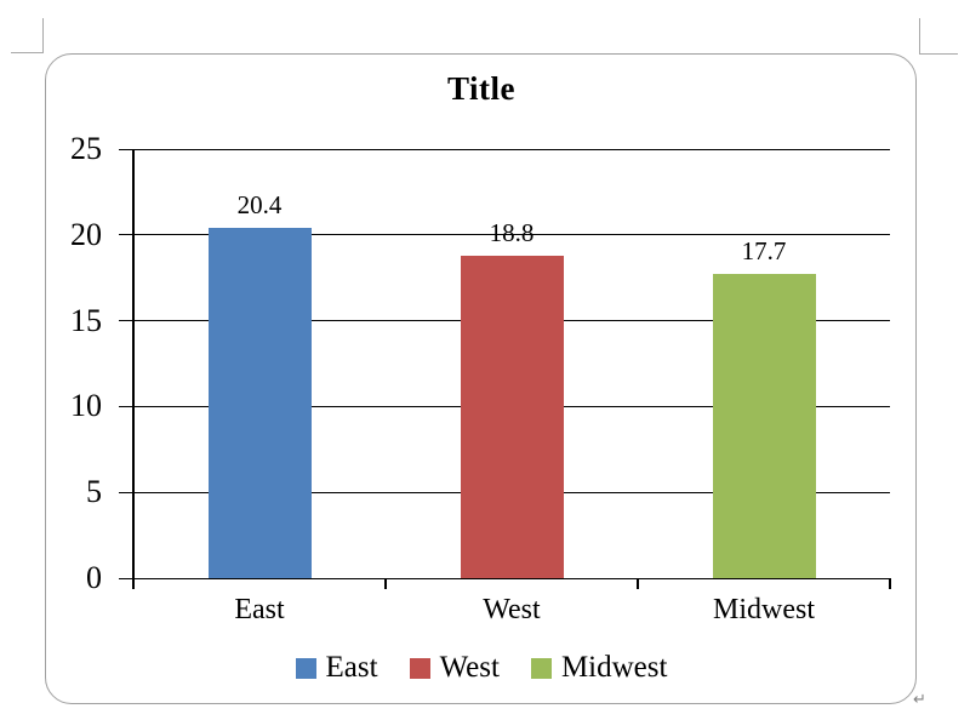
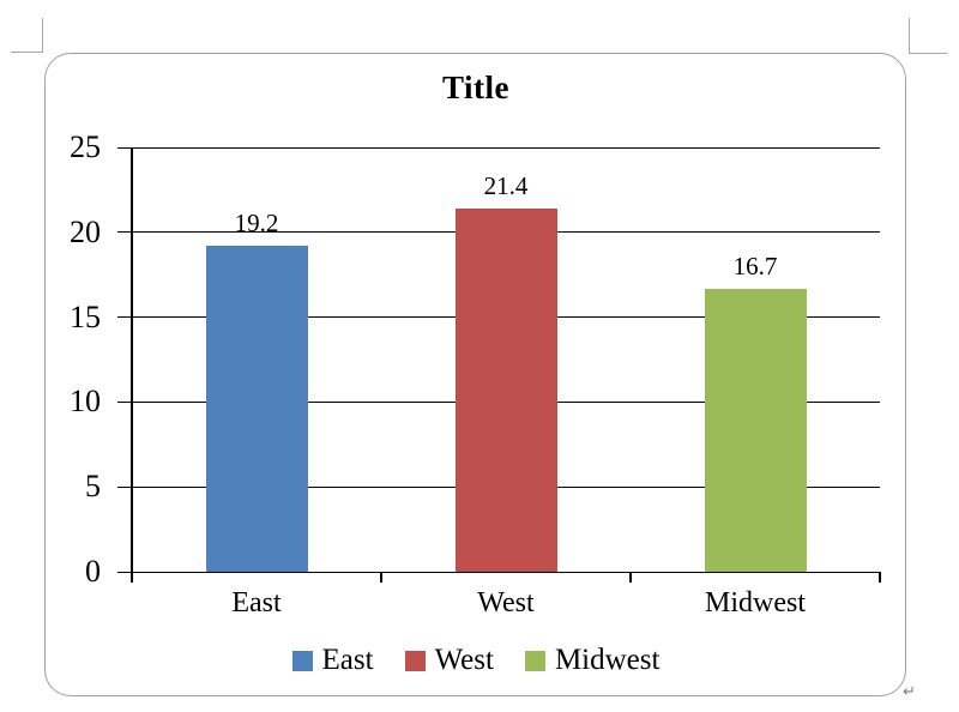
East: 20.4 -> 19.2
West: 18.8 -> 21.4
Midwest: 17.7 -> 16.7
